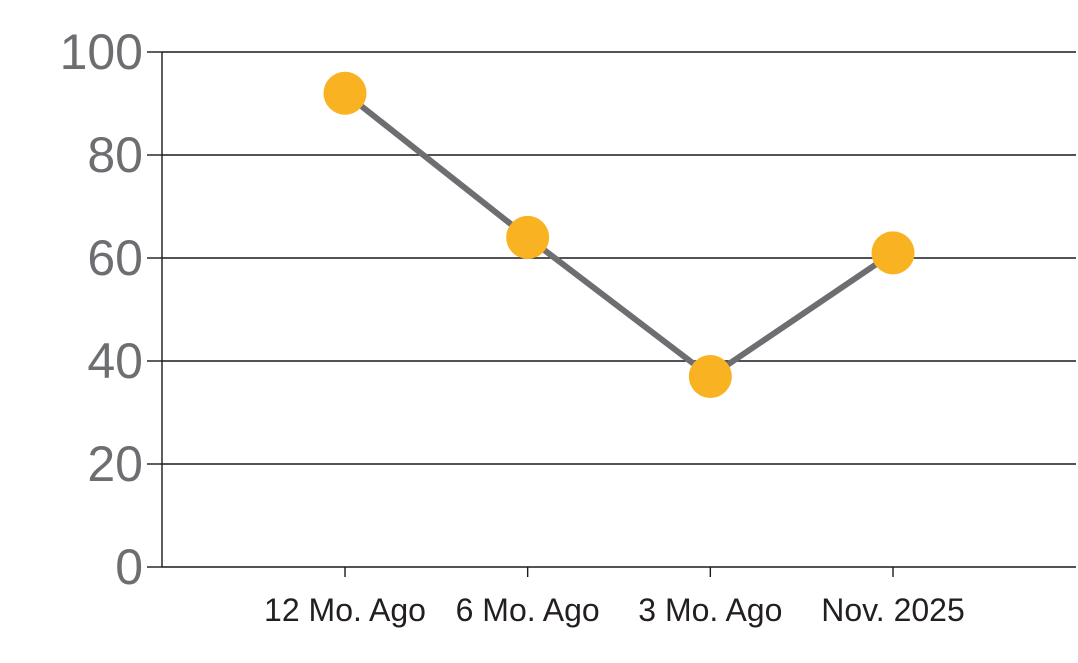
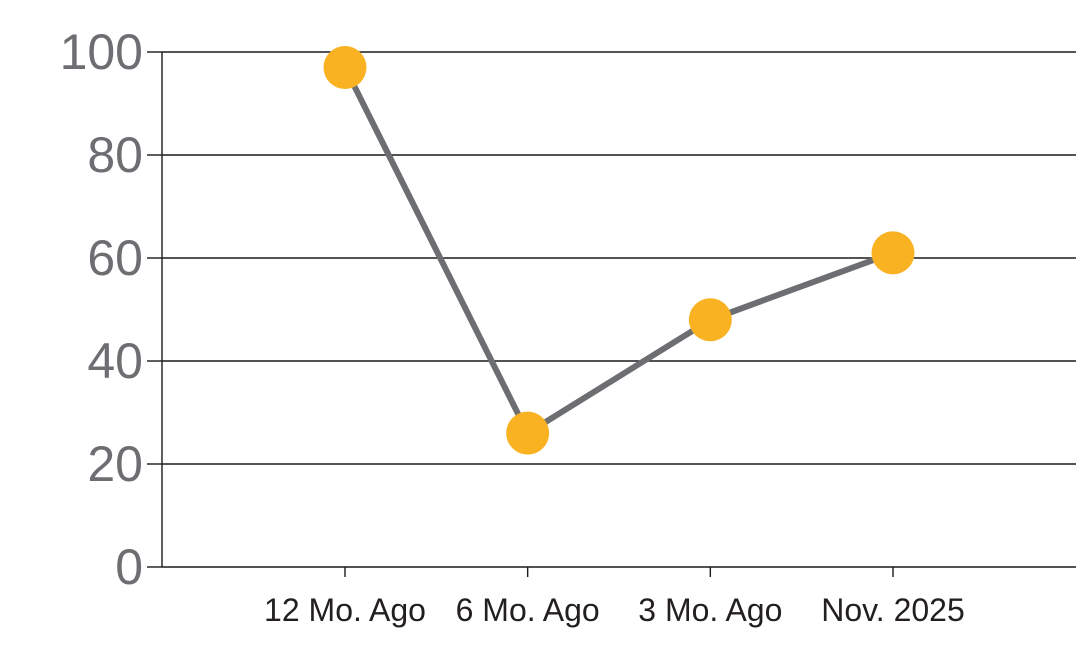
12 Mo. Ago: 92 -> 97
6 Mo. Ago: 64 -> 26
3 Mo. Ago: 37 -> 48
